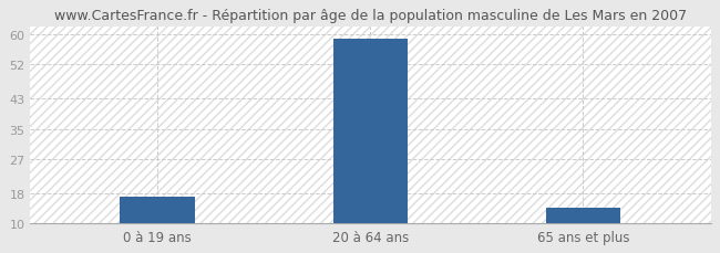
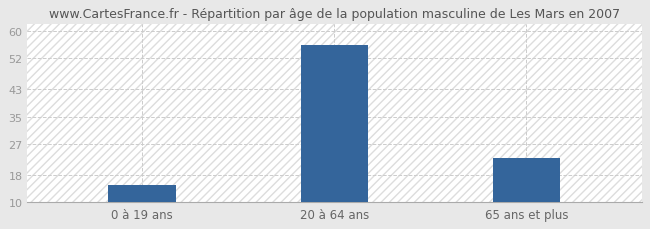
0 à 19 ans: 17 -> 15
20 à 64 ans: 59 -> 56
65 ans et plus: 14 -> 23
